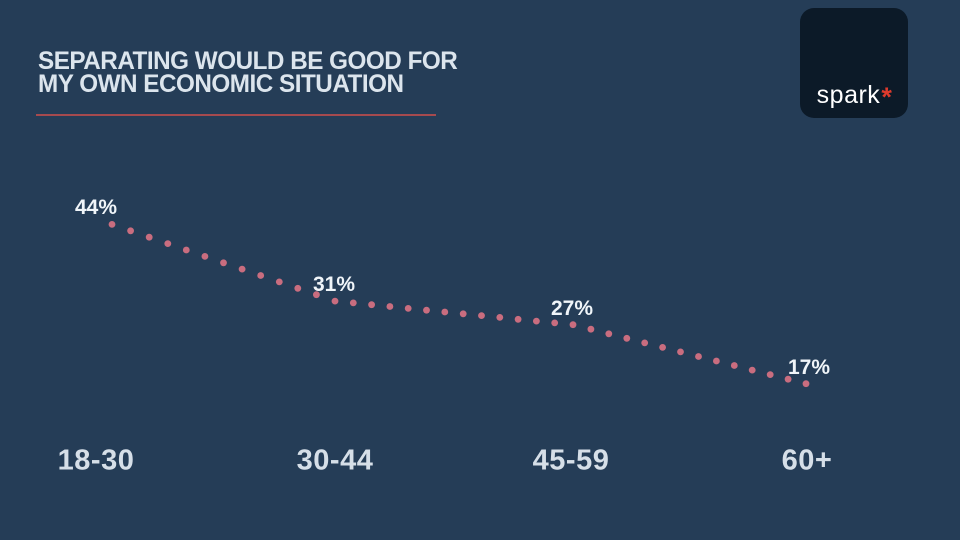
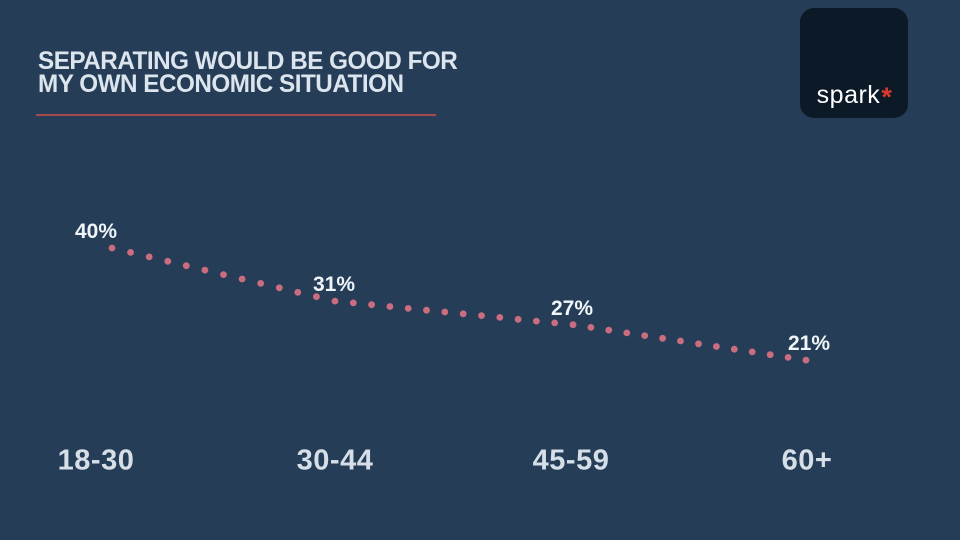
18-30: 44% -> 40%
60+: 17% -> 21%
